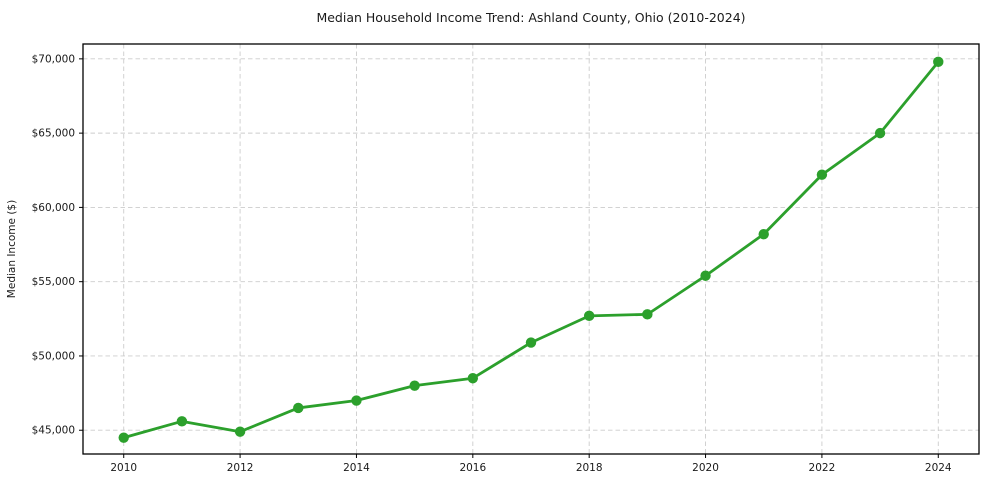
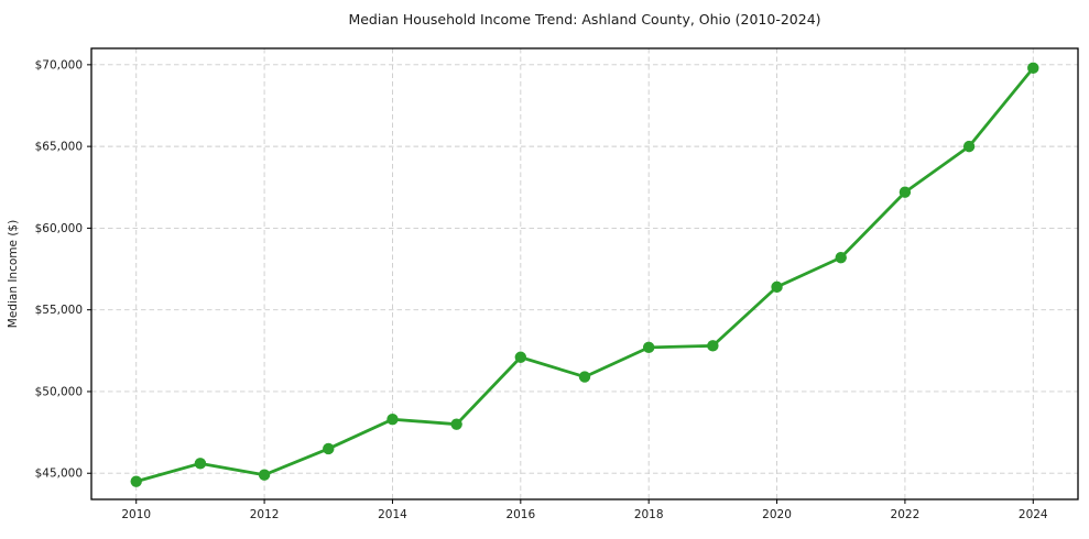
2014: $47000 -> $48300
2016: $48500 -> $52100
2020: $55400 -> $56400
